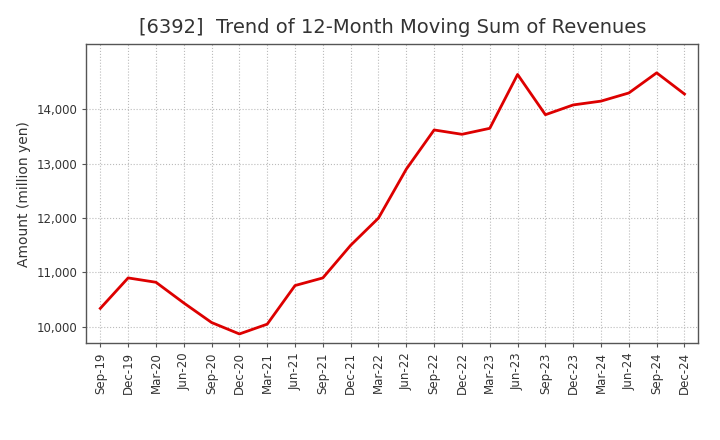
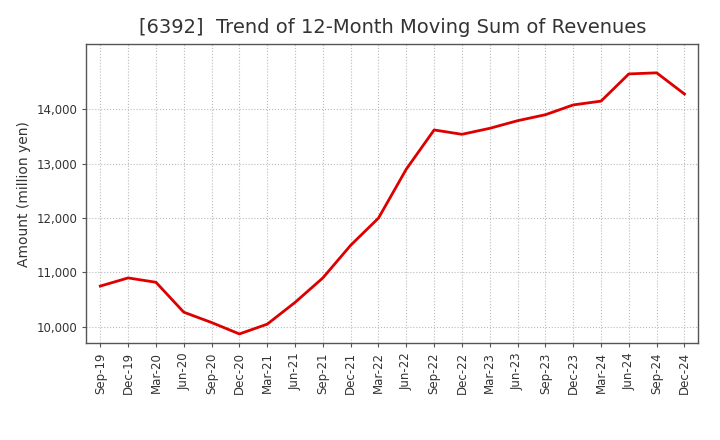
Sep-19: 10,340 -> 10,750
Jun-20: 10,440 -> 10,270
Jun-21: 10,760 -> 10,450
Jun-23: 14,640 -> 13,790
Jun-24: 14,300 -> 14,650
